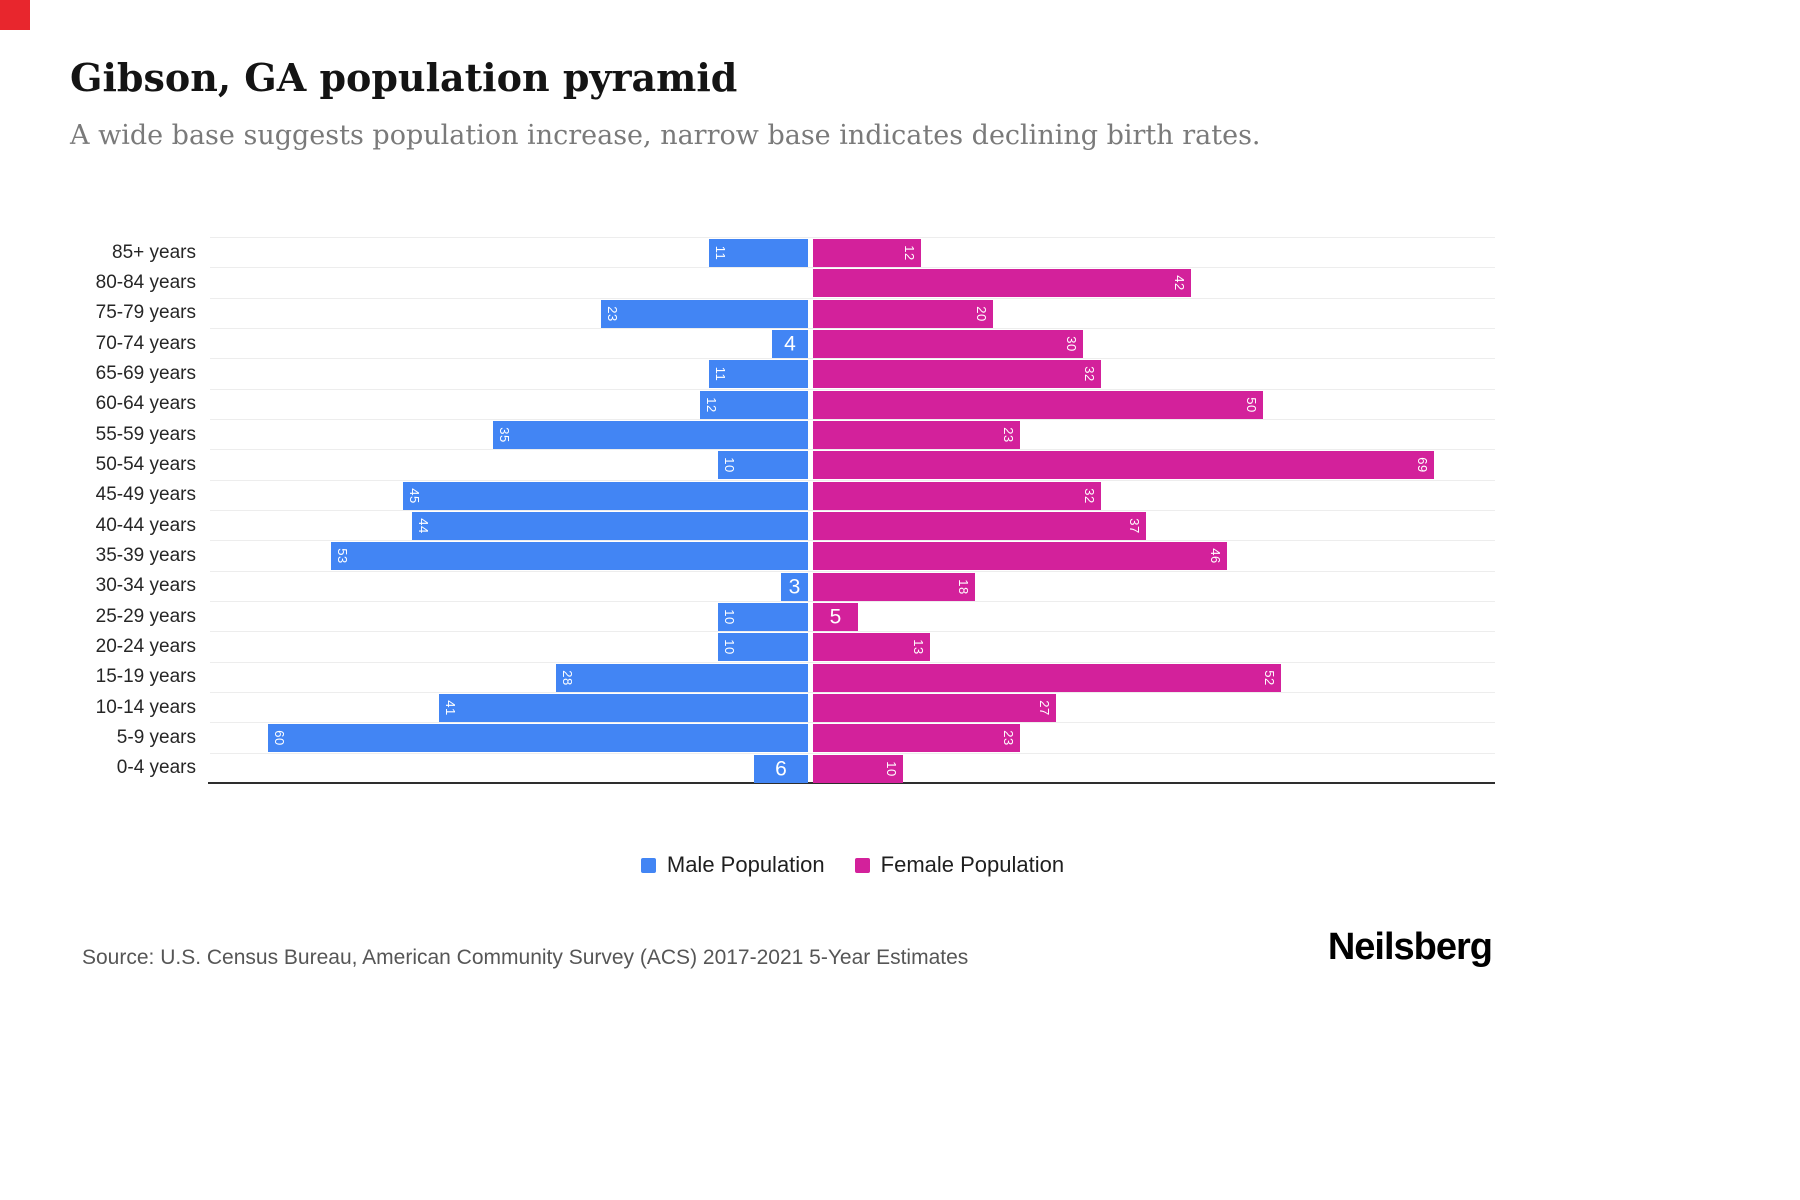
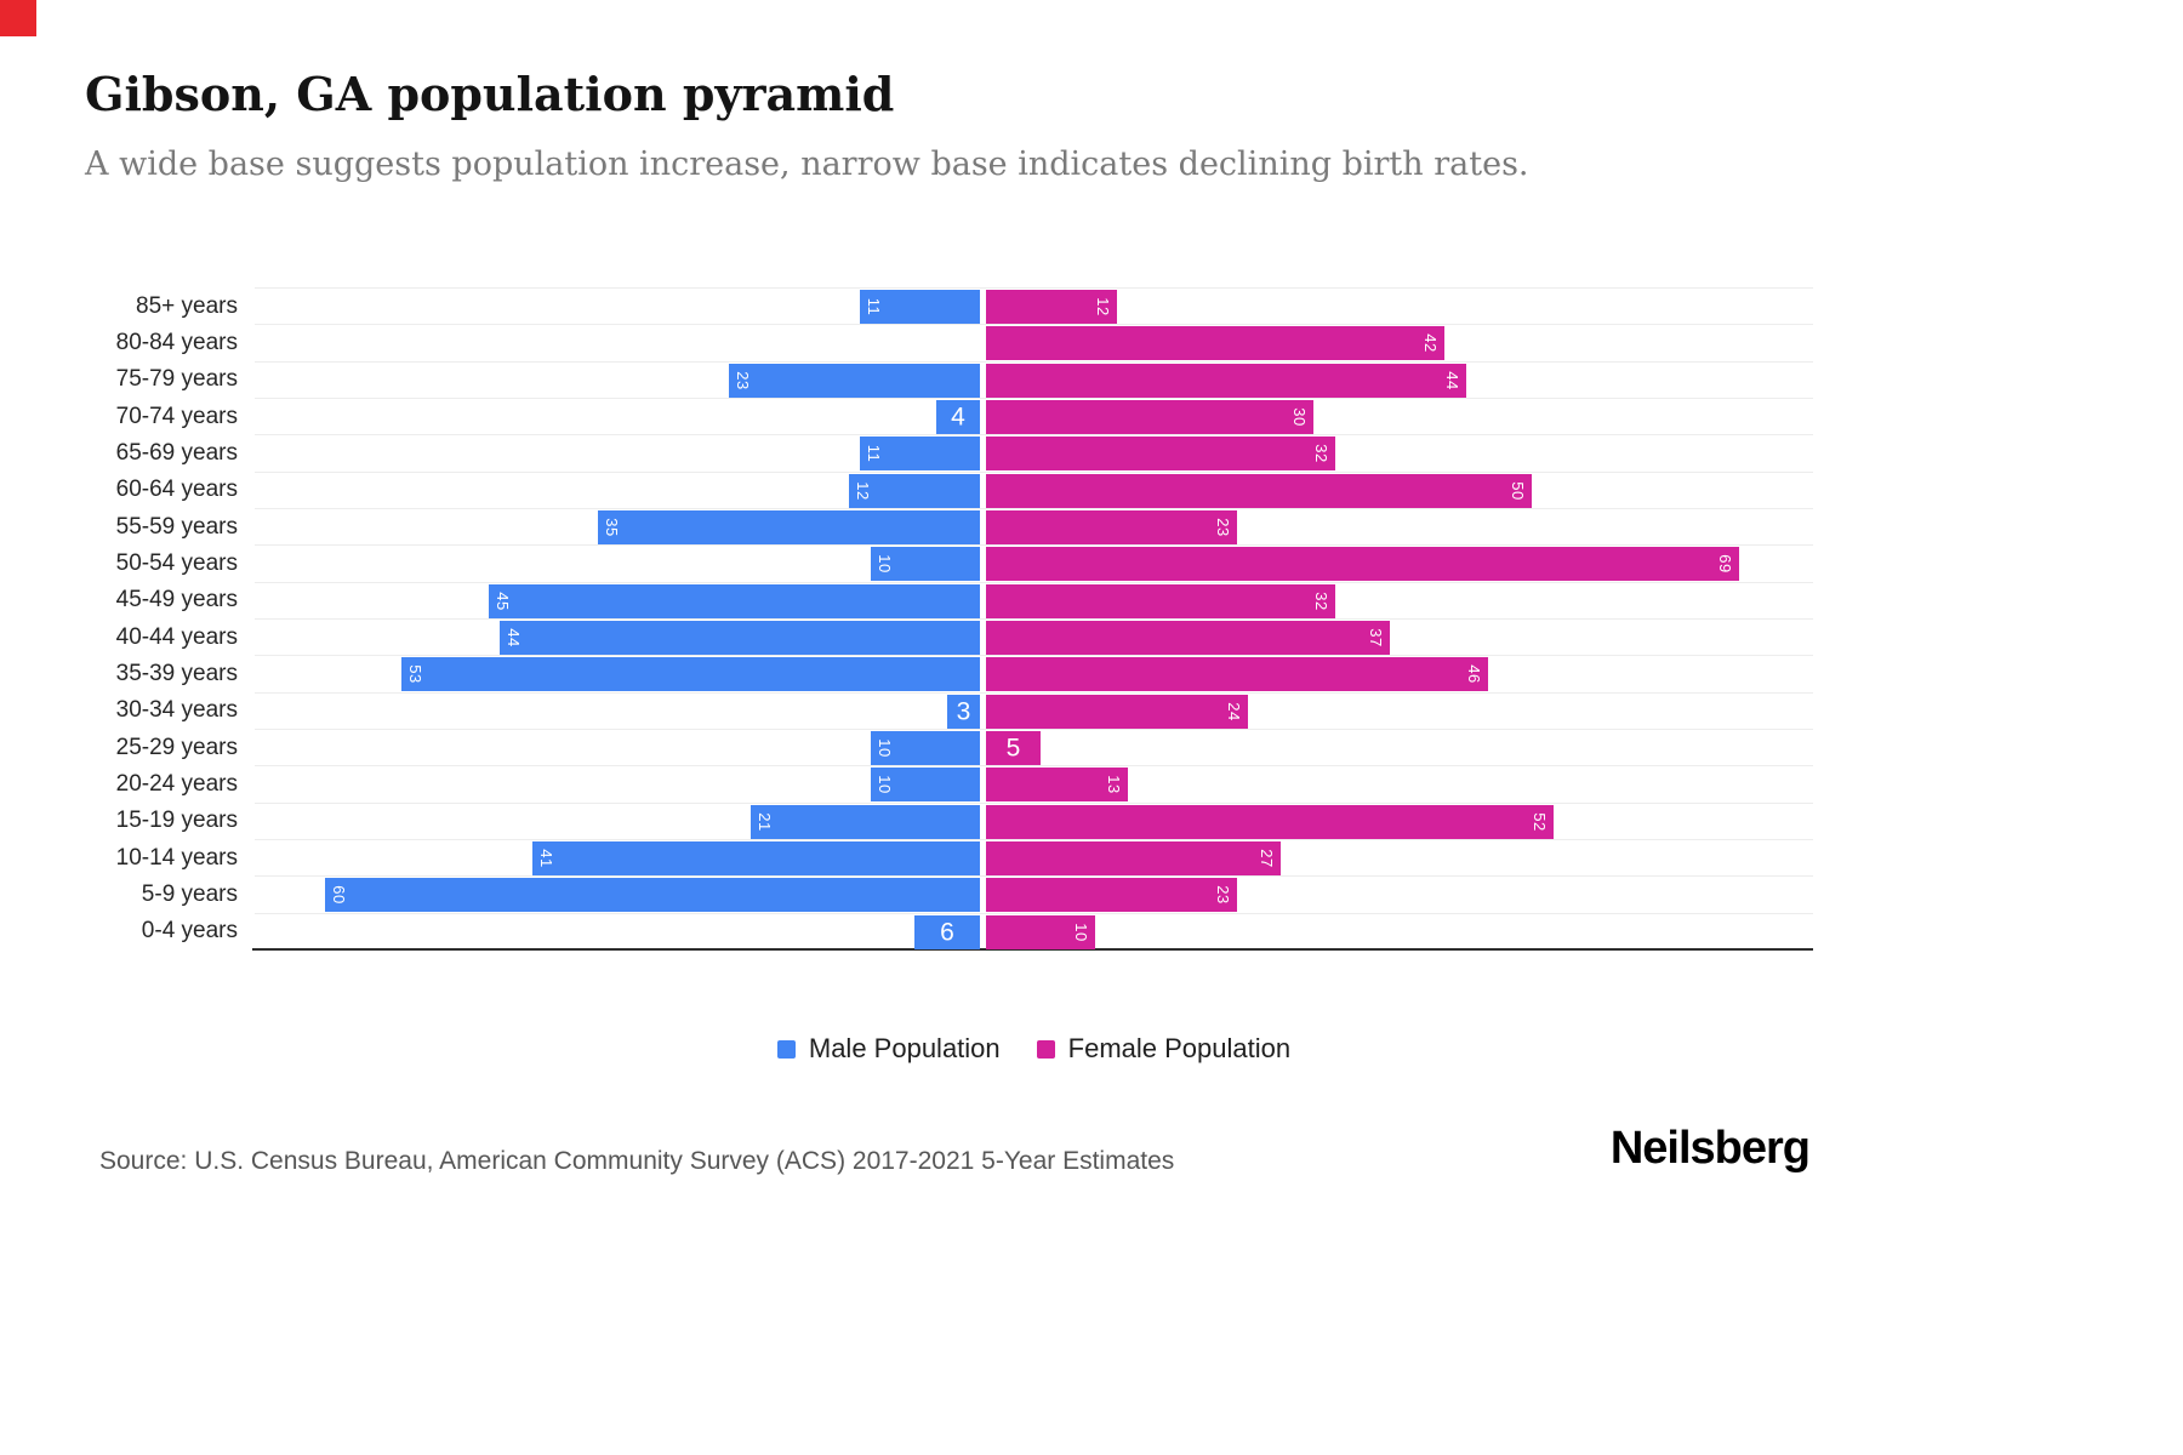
Female Population/75-79 years: 20 -> 44
Female Population/30-34 years: 18 -> 24
Male Population/15-19 years: 28 -> 21
